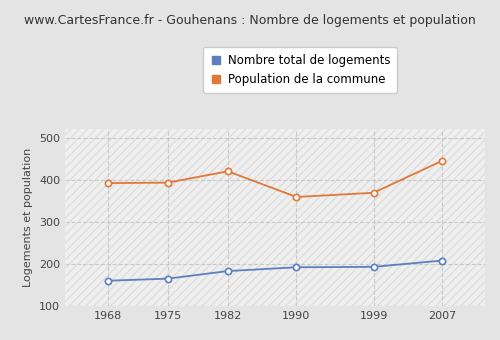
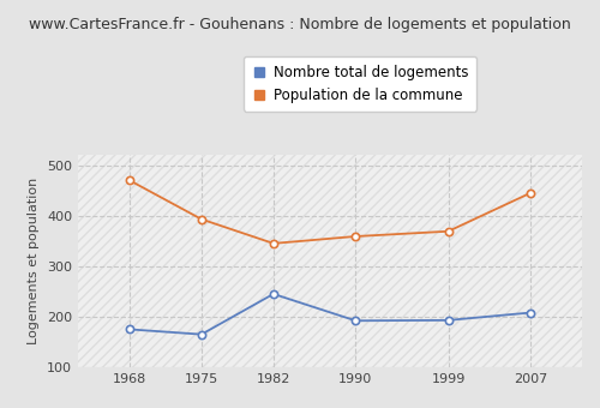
Nombre total de logements/1968: 160 -> 175
Population de la commune/1968: 392 -> 470
Nombre total de logements/1982: 183 -> 245
Population de la commune/1982: 420 -> 345
